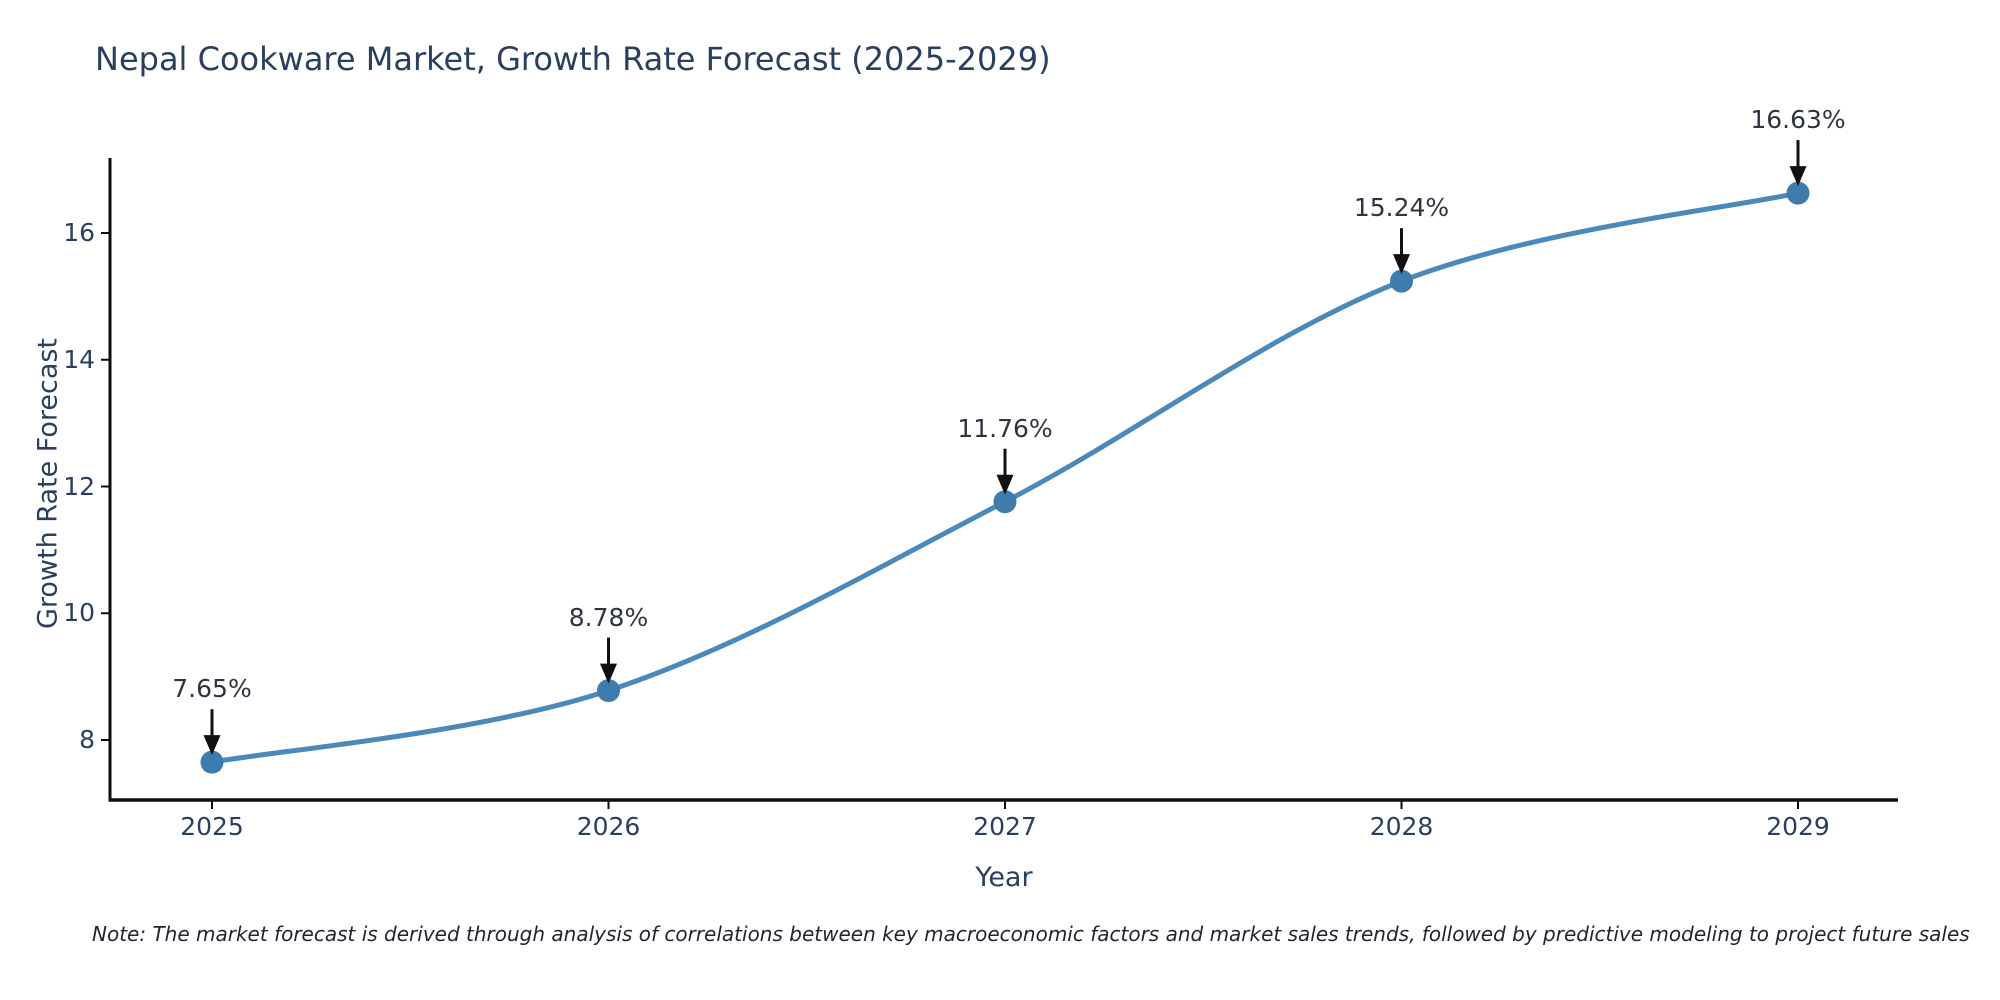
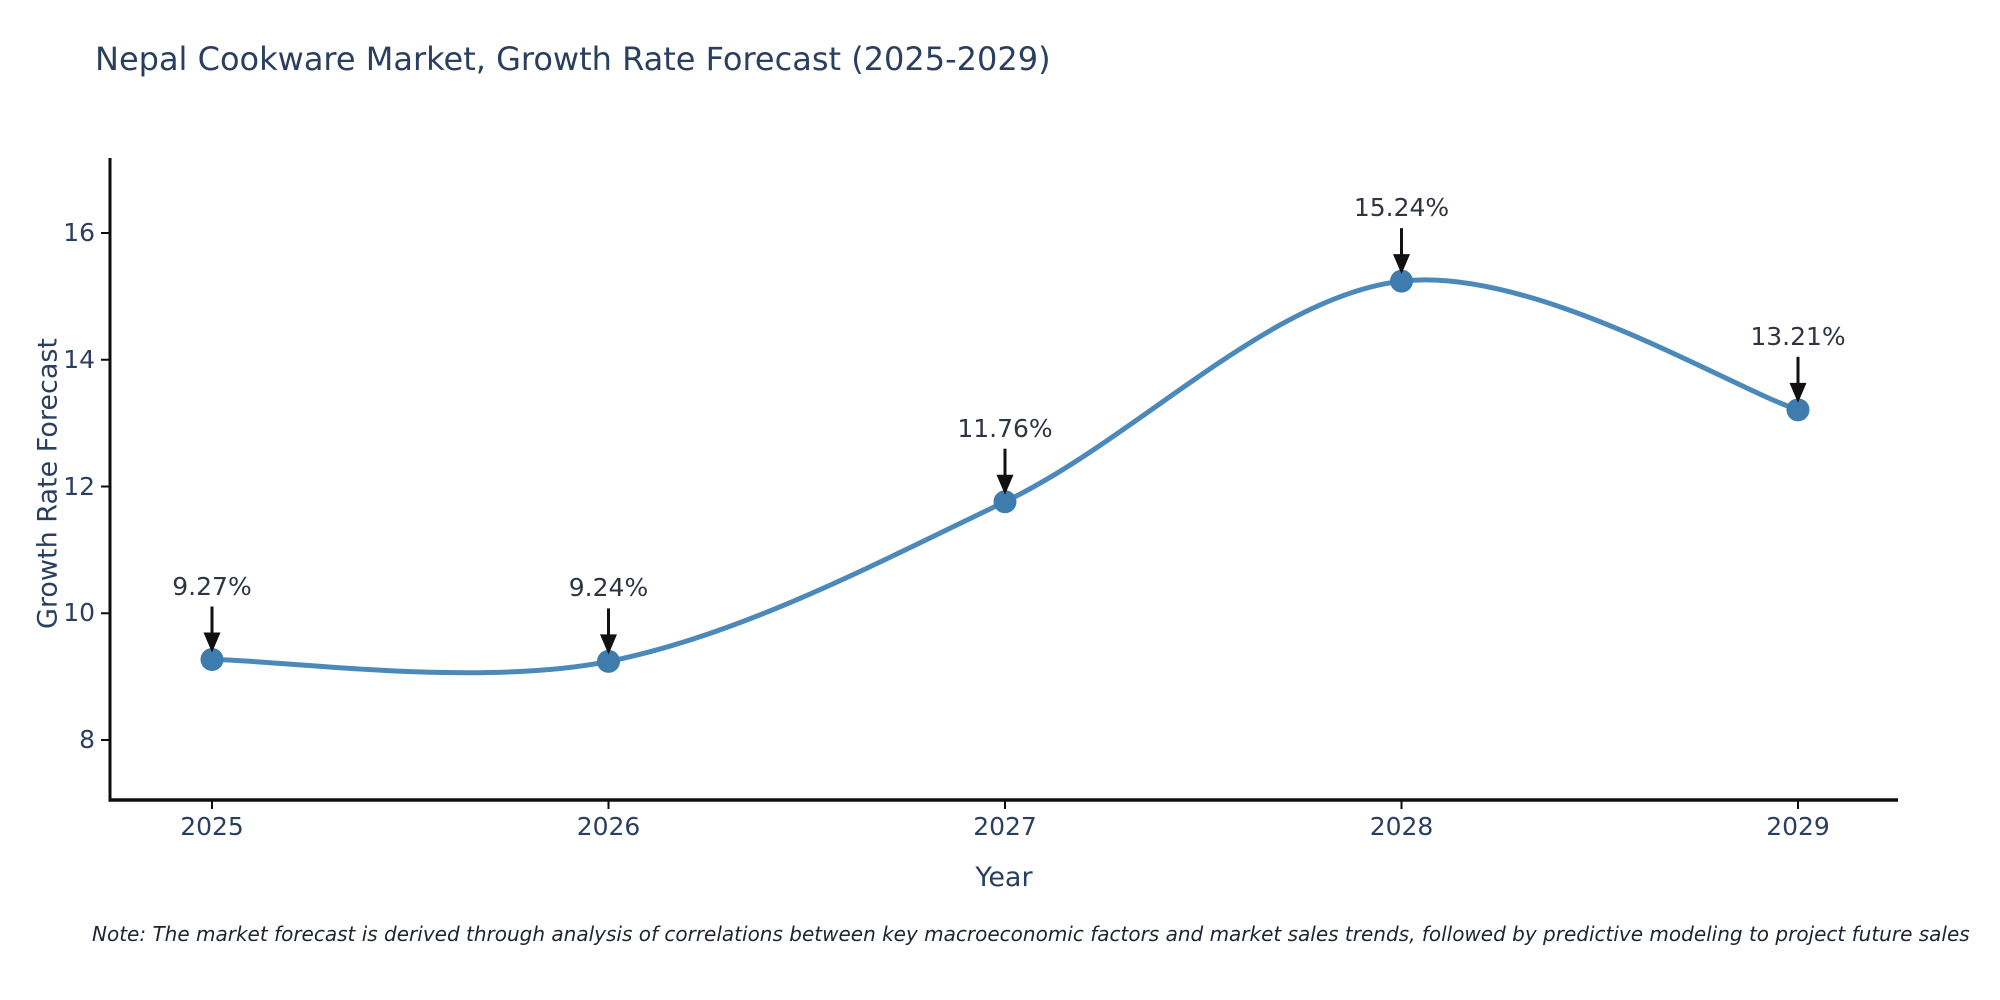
2025: 7.65% -> 9.27%
2026: 8.78% -> 9.24%
2029: 16.63% -> 13.21%
